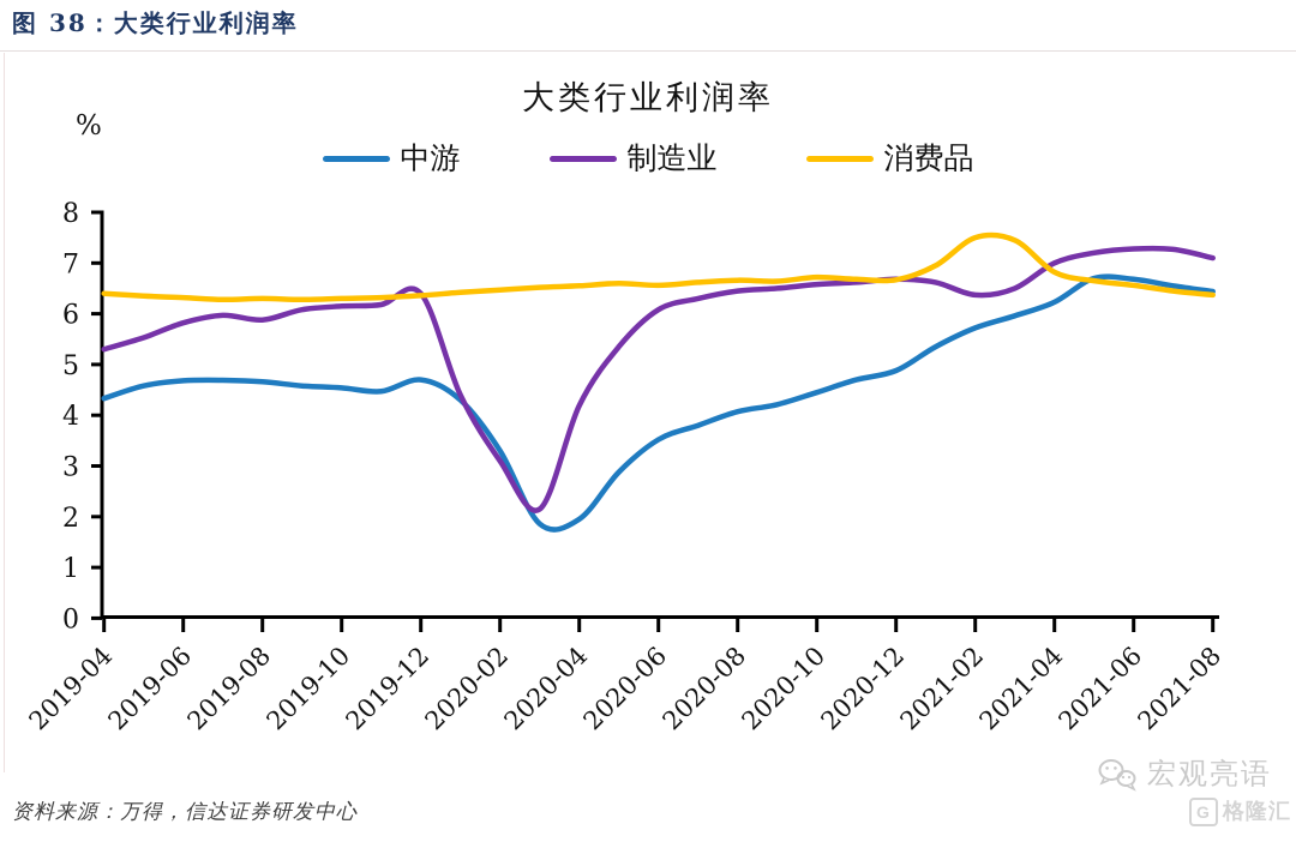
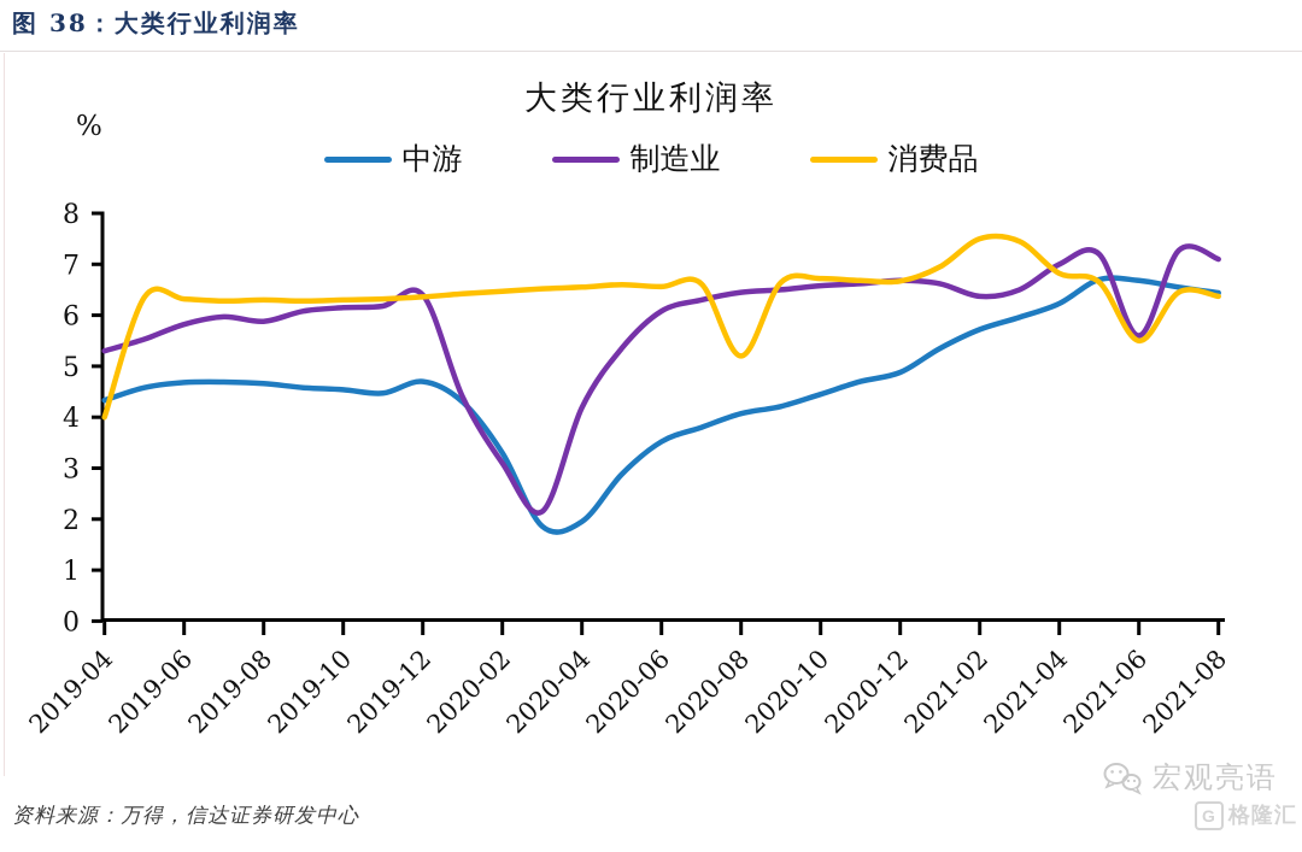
消费品/2019-04: 6.4 -> 4.0
消费品/2020-08: 6.7 -> 5.2
制造业/2021-06: 7.3 -> 5.6
消费品/2021-06: 6.6 -> 5.5
